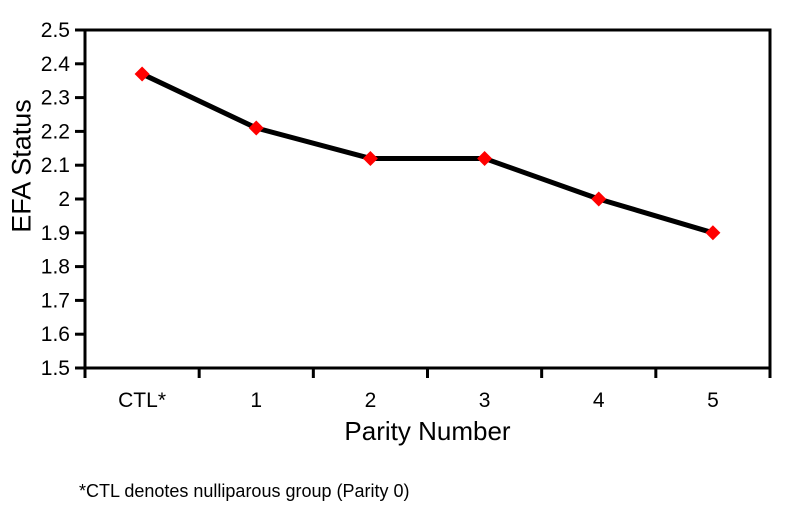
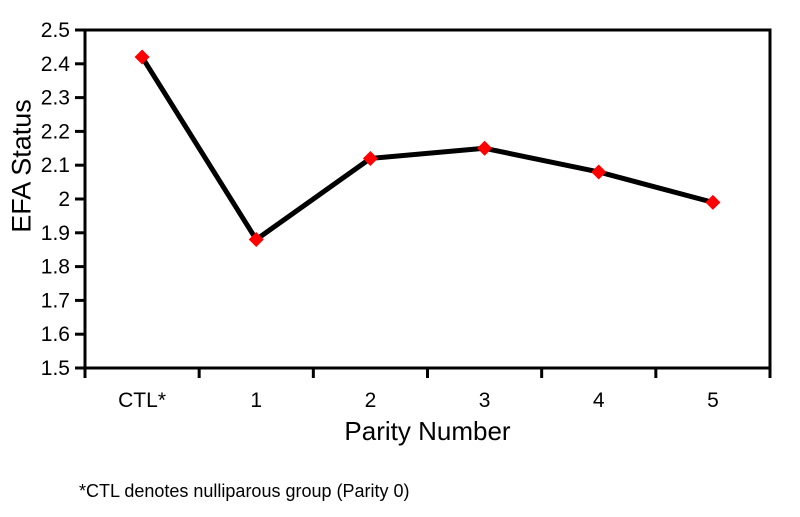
CTL*: 2.37 -> 2.42
1: 2.21 -> 1.88
3: 2.12 -> 2.15
4: 2.00 -> 2.08
5: 1.90 -> 1.99
